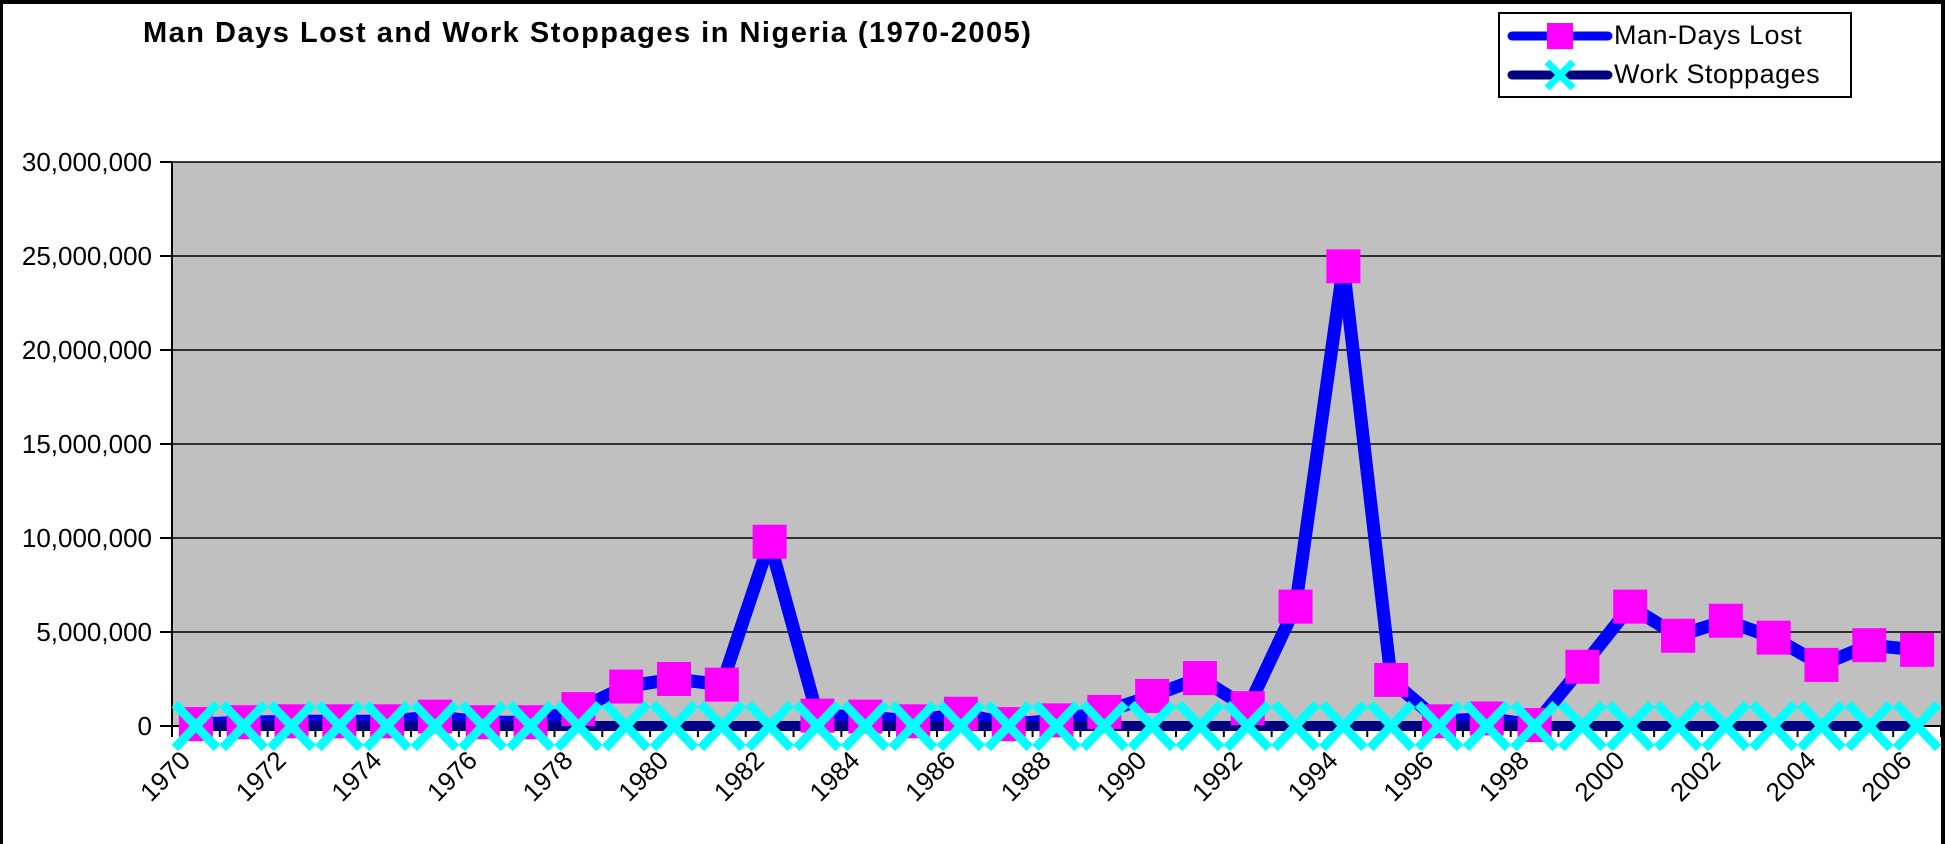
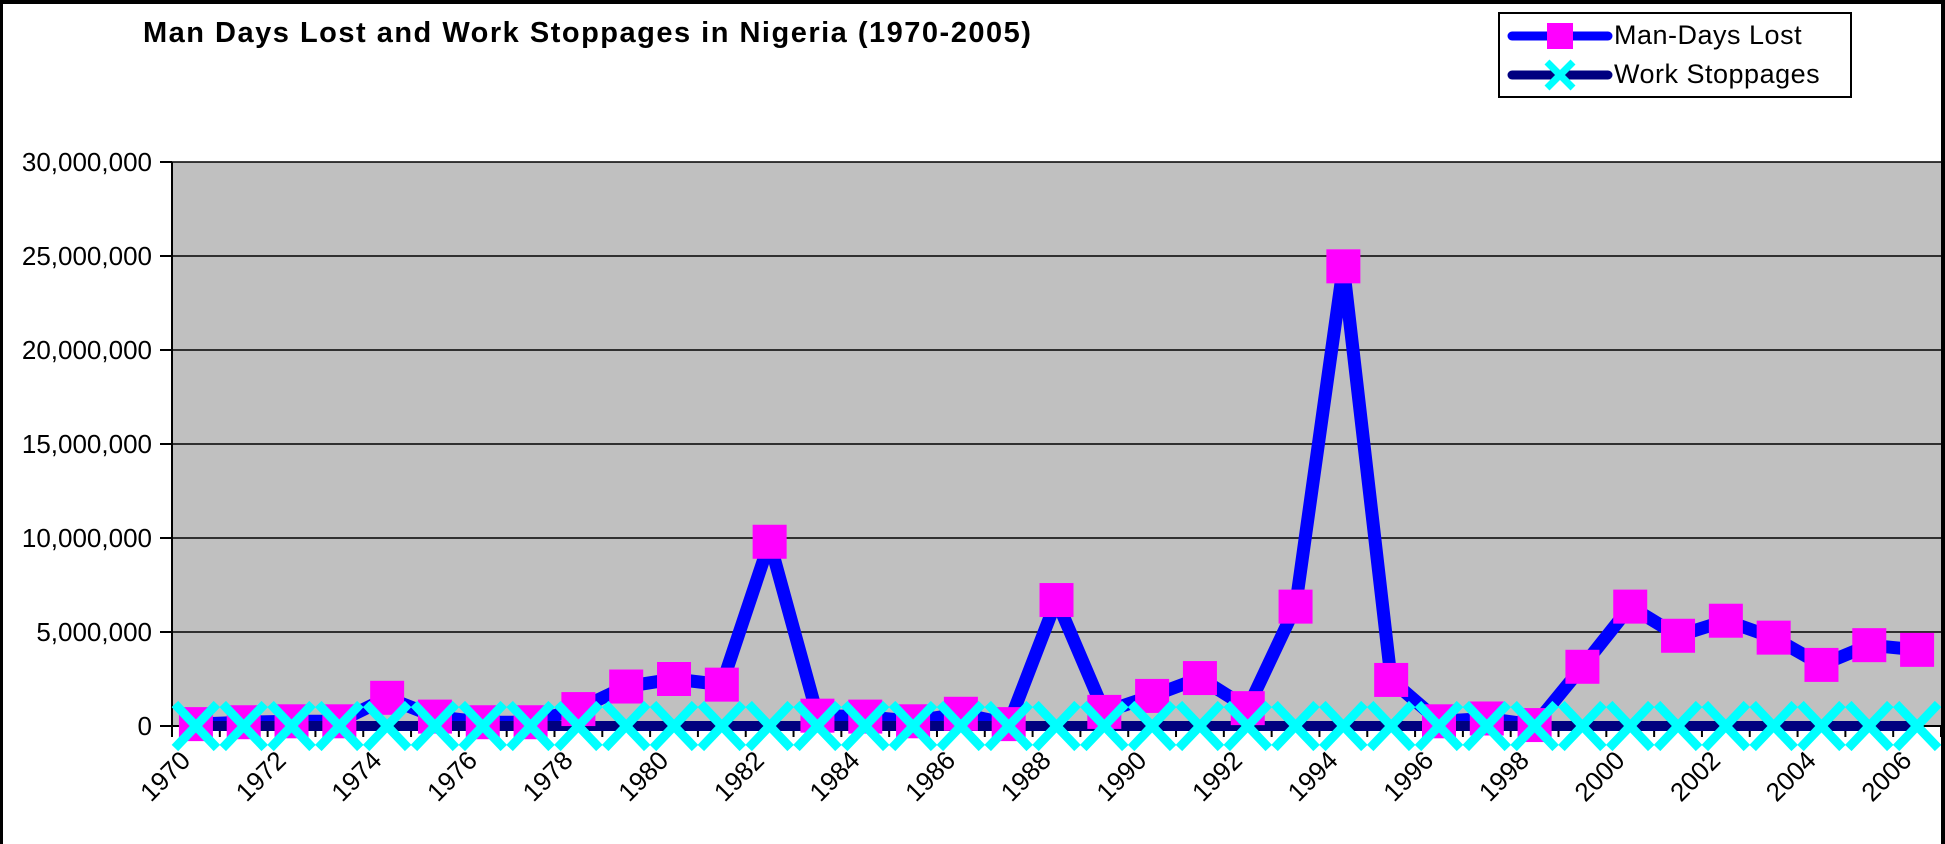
Man-Days Lost/1974: 200000 -> 1500000
Man-Days Lost/1988: 300000 -> 6700000
